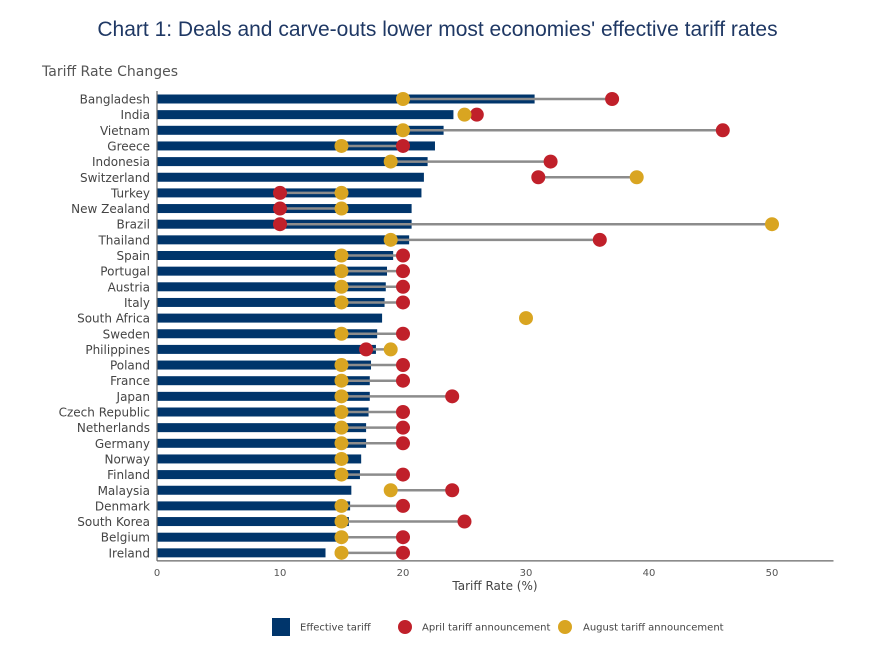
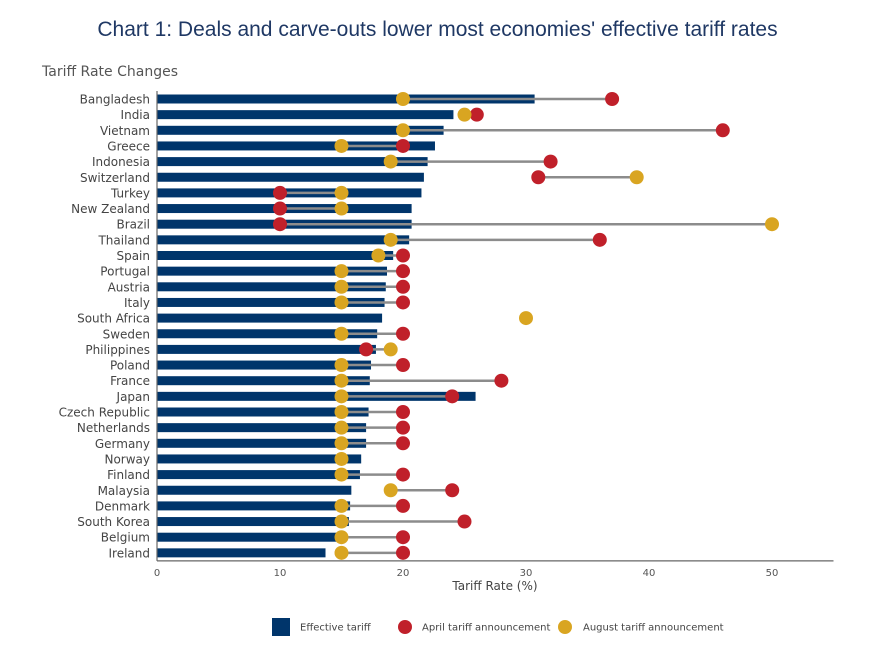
August tariff announcement/Spain: 15 -> 18
April tariff announcement/France: 20 -> 28
Effective tariff/Japan: 17.3 -> 25.9
